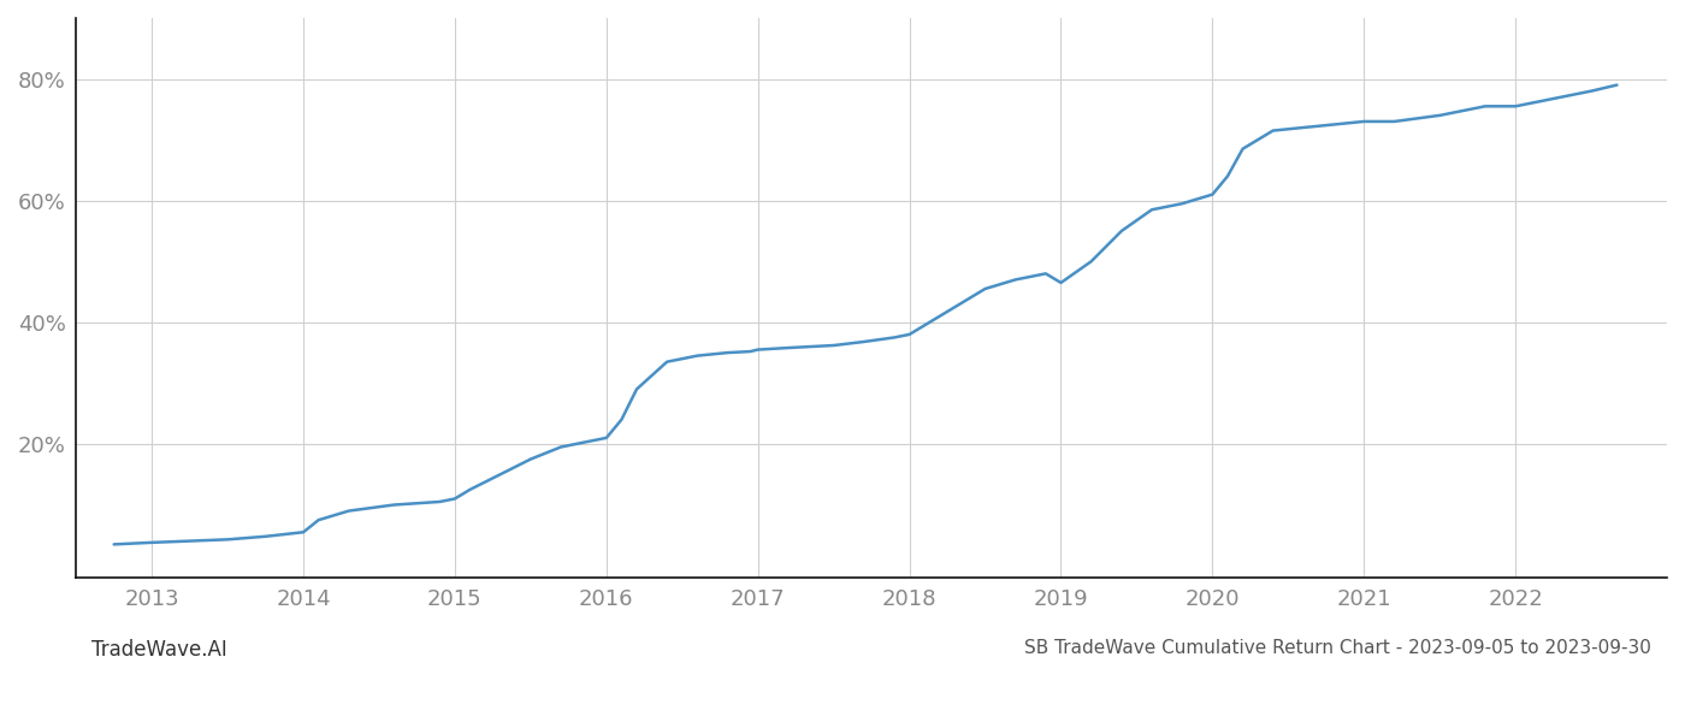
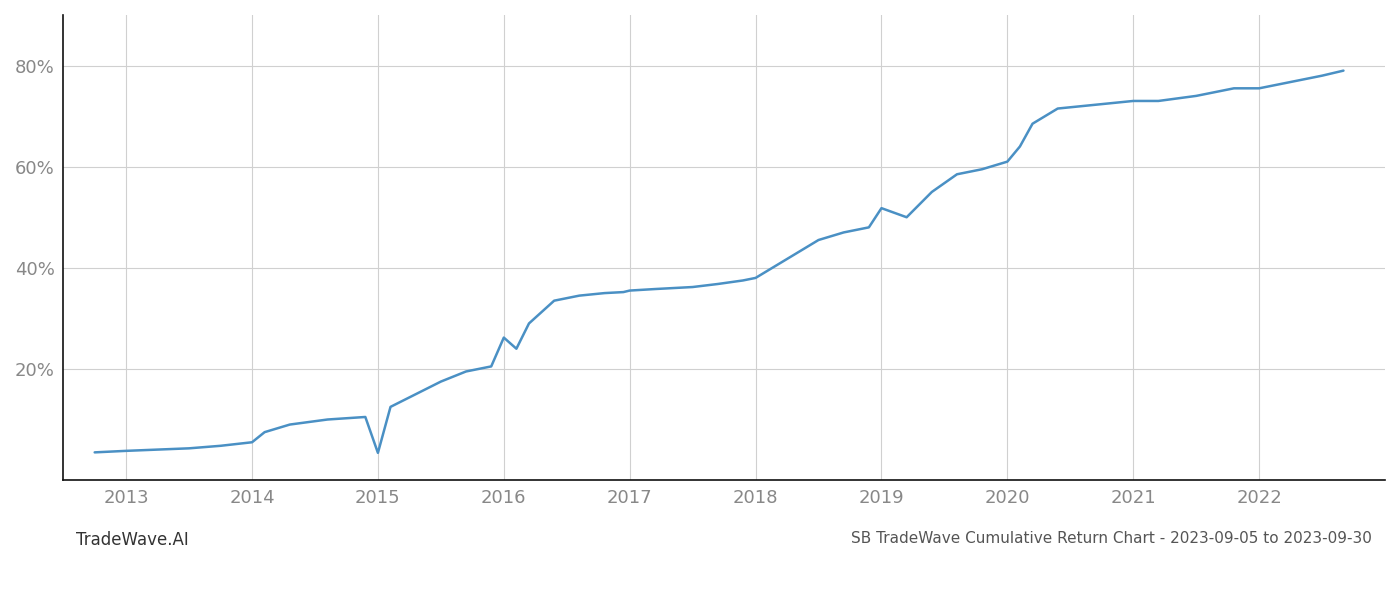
2015: 11.0% -> 3.4%
2016: 21.0% -> 26.2%
2019: 46.5% -> 51.8%
